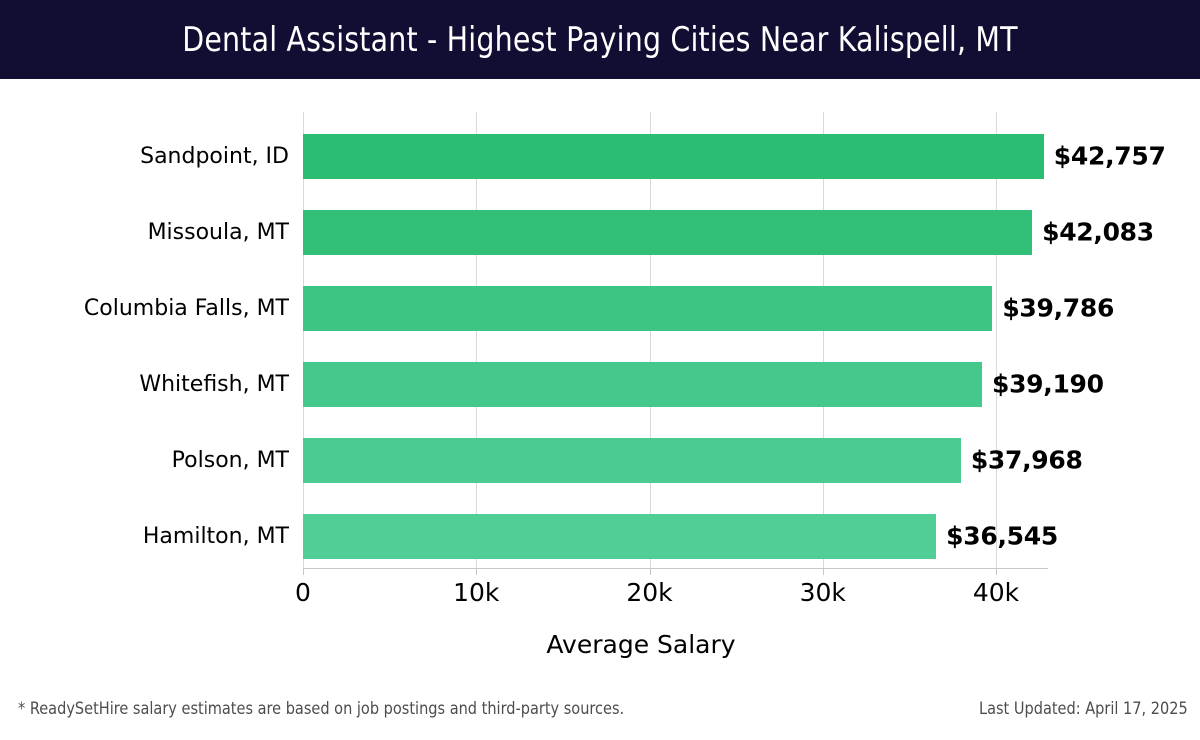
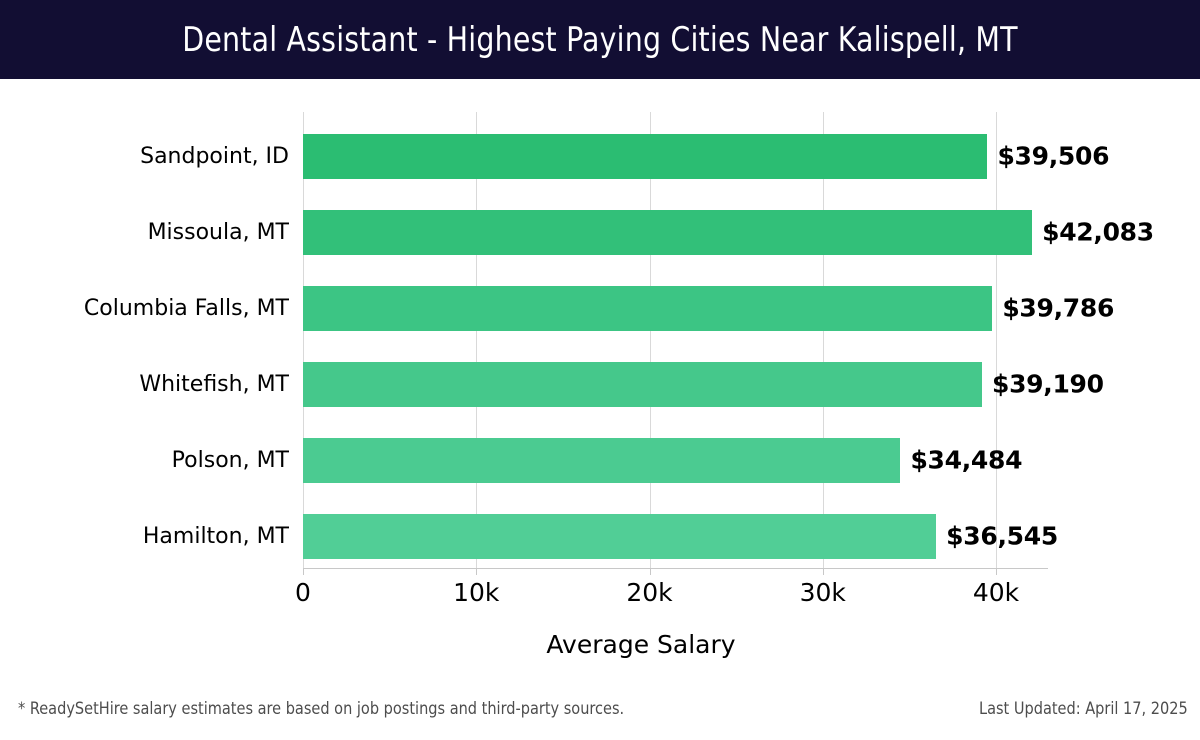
Sandpoint, ID: $42,757 -> $39,506
Polson, MT: $37,968 -> $34,484
